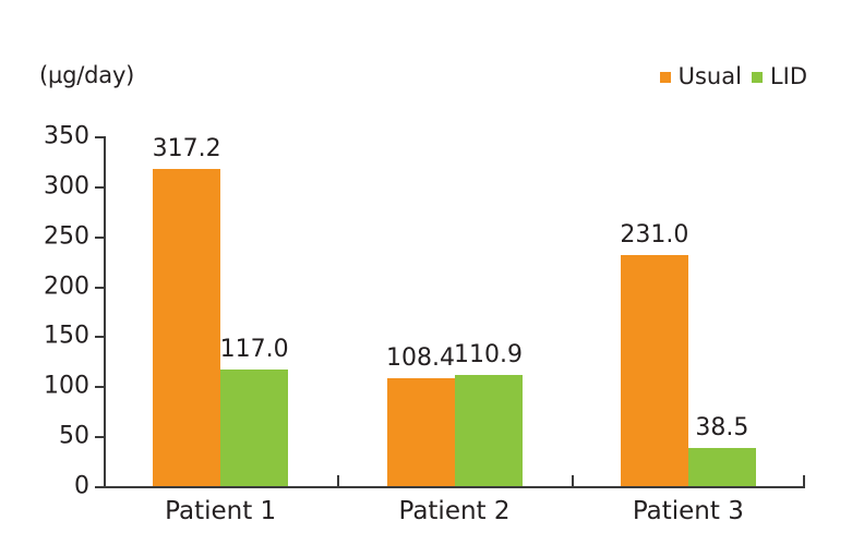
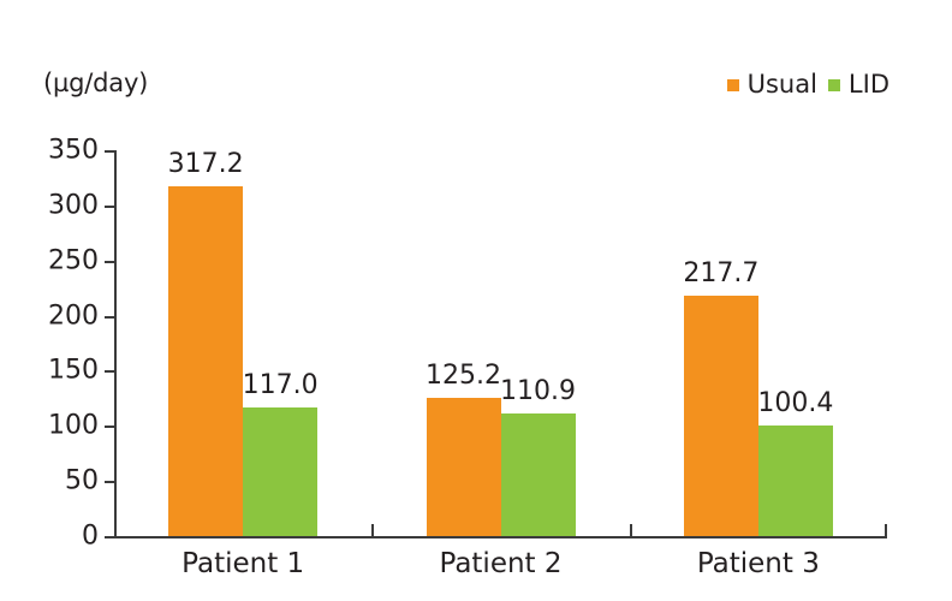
Usual/Patient 2: 108.4 -> 125.2
Usual/Patient 3: 231.0 -> 217.7
LID/Patient 3: 38.5 -> 100.4
